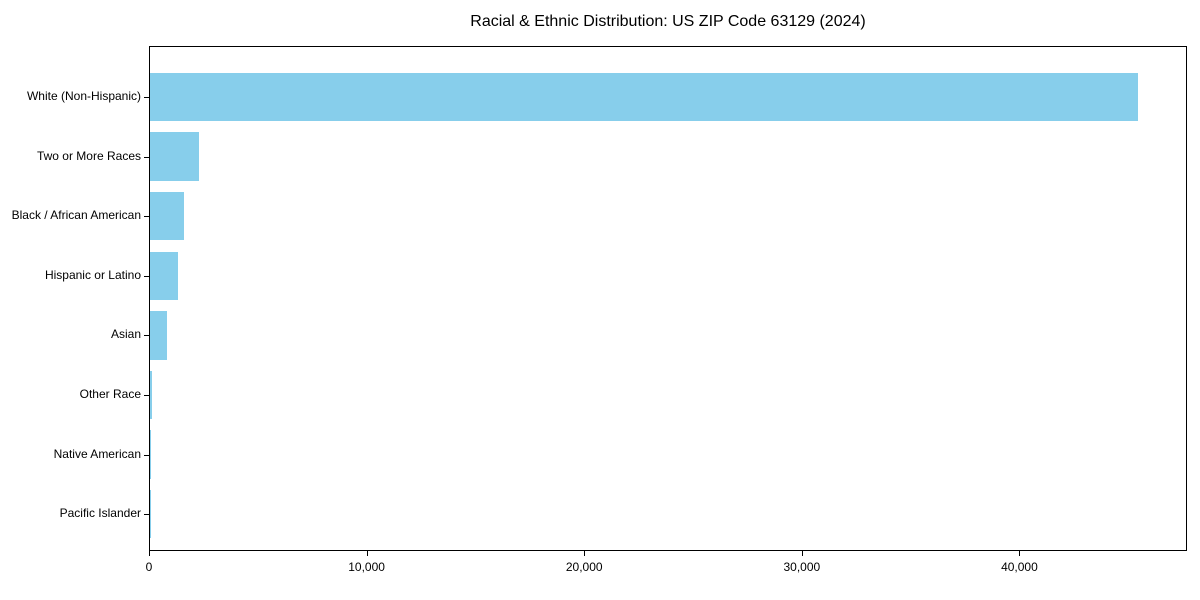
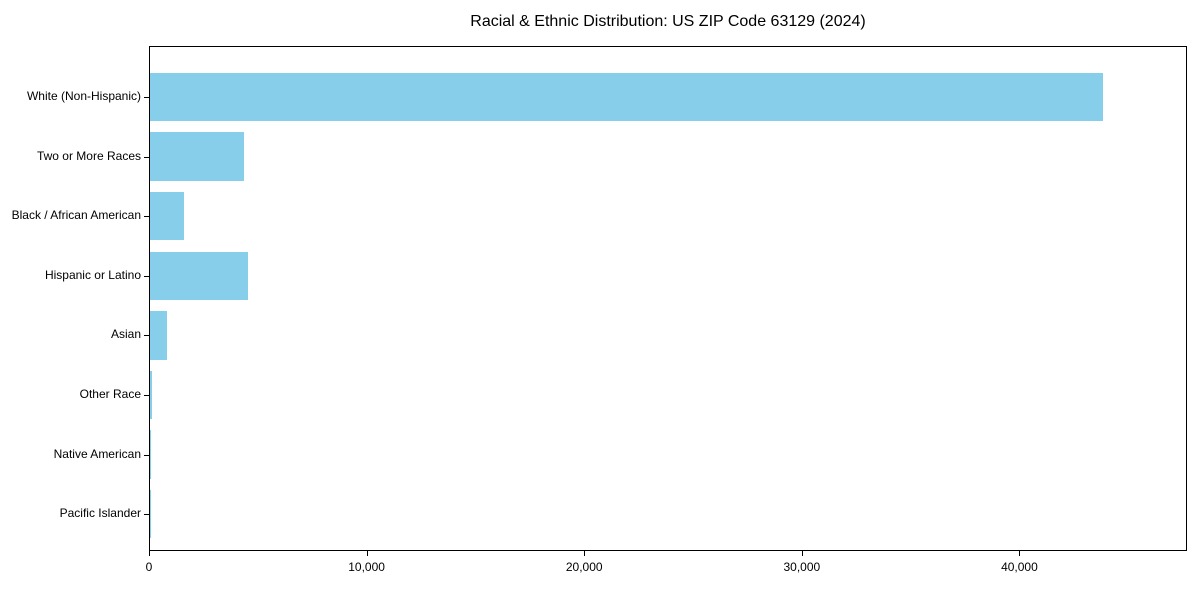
White (Non-Hispanic): 45400 -> 43800
Two or More Races: 2200 -> 4300
Hispanic or Latino: 1300 -> 4500
